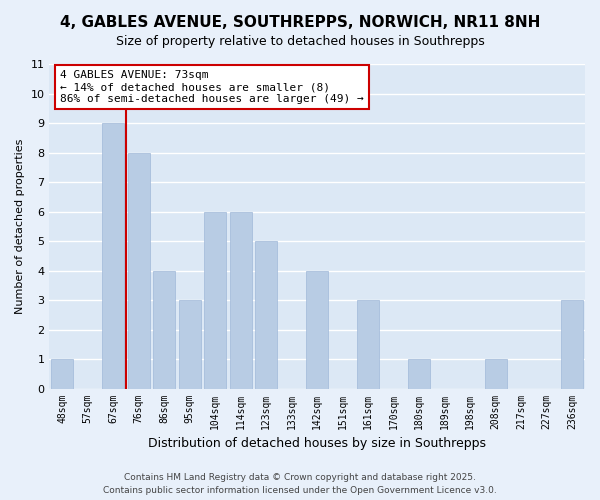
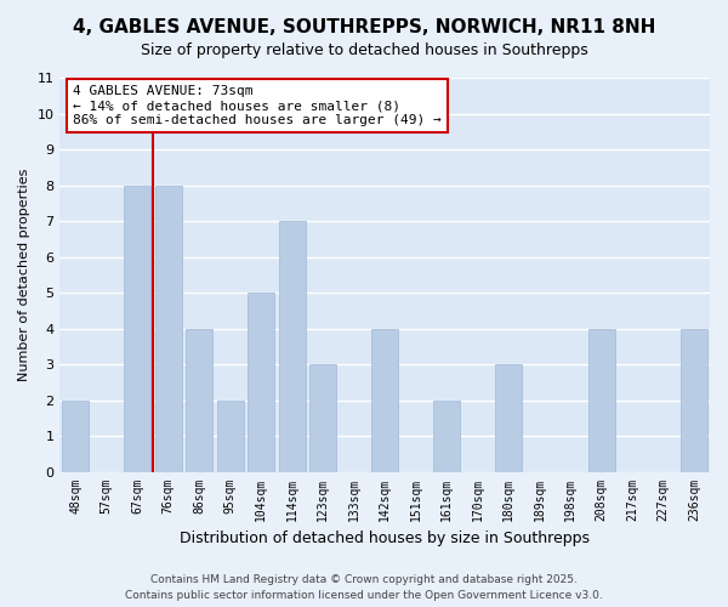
48sqm: 1 -> 2
67sqm: 9 -> 8
95sqm: 3 -> 2
104sqm: 6 -> 5
114sqm: 6 -> 7
123sqm: 5 -> 3
161sqm: 3 -> 2
180sqm: 1 -> 3
208sqm: 1 -> 4
236sqm: 3 -> 4
